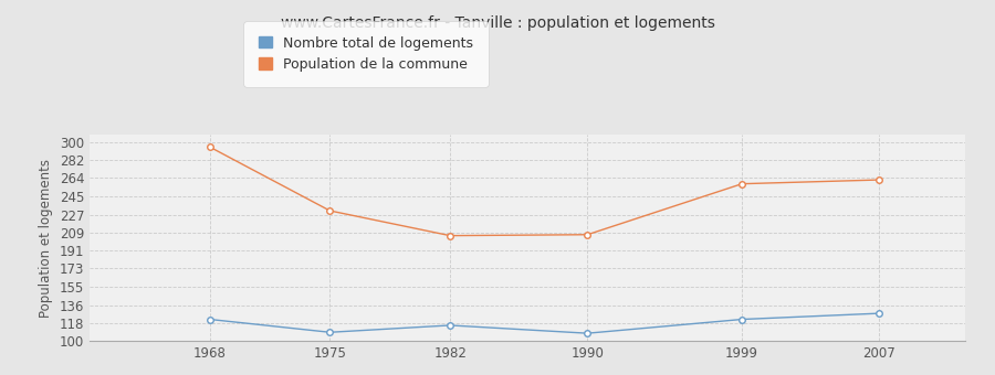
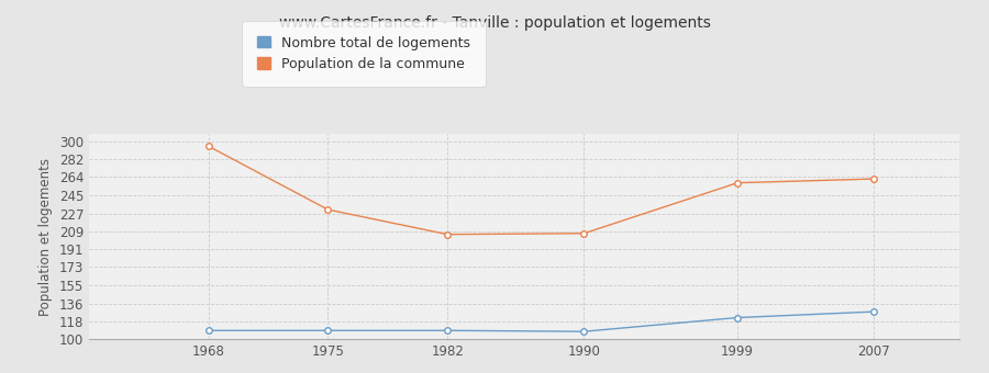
Nombre total de logements/1968: 122 -> 109
Nombre total de logements/1982: 116 -> 109
